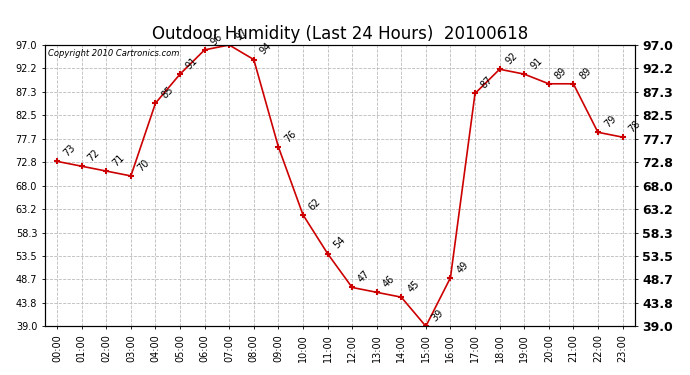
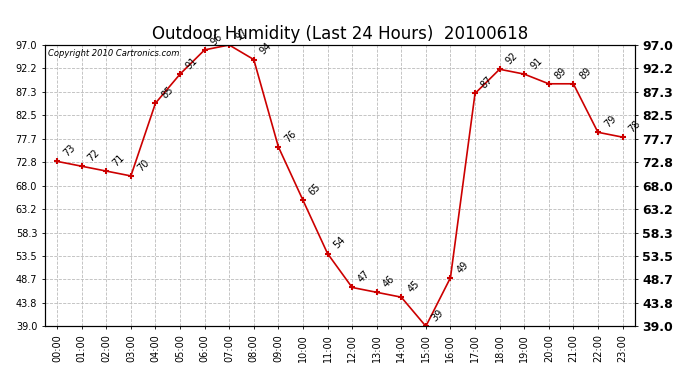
10:00: 62 -> 65
